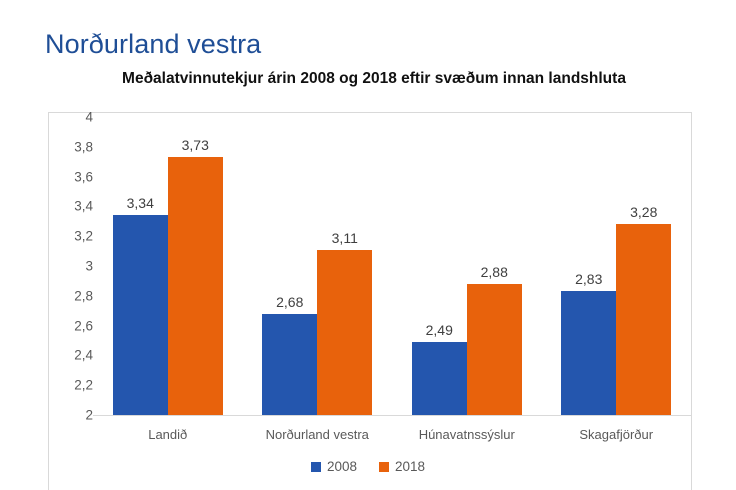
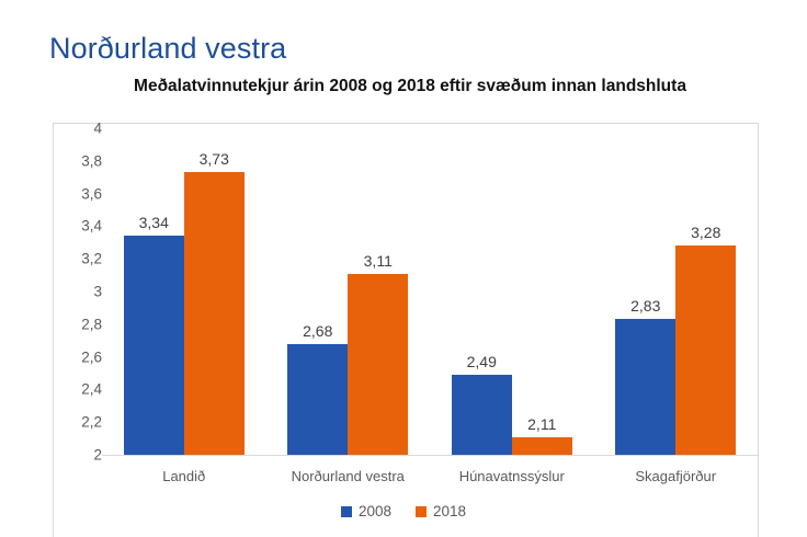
2018/Húnavatnssýslur: 2,88 -> 2,11
